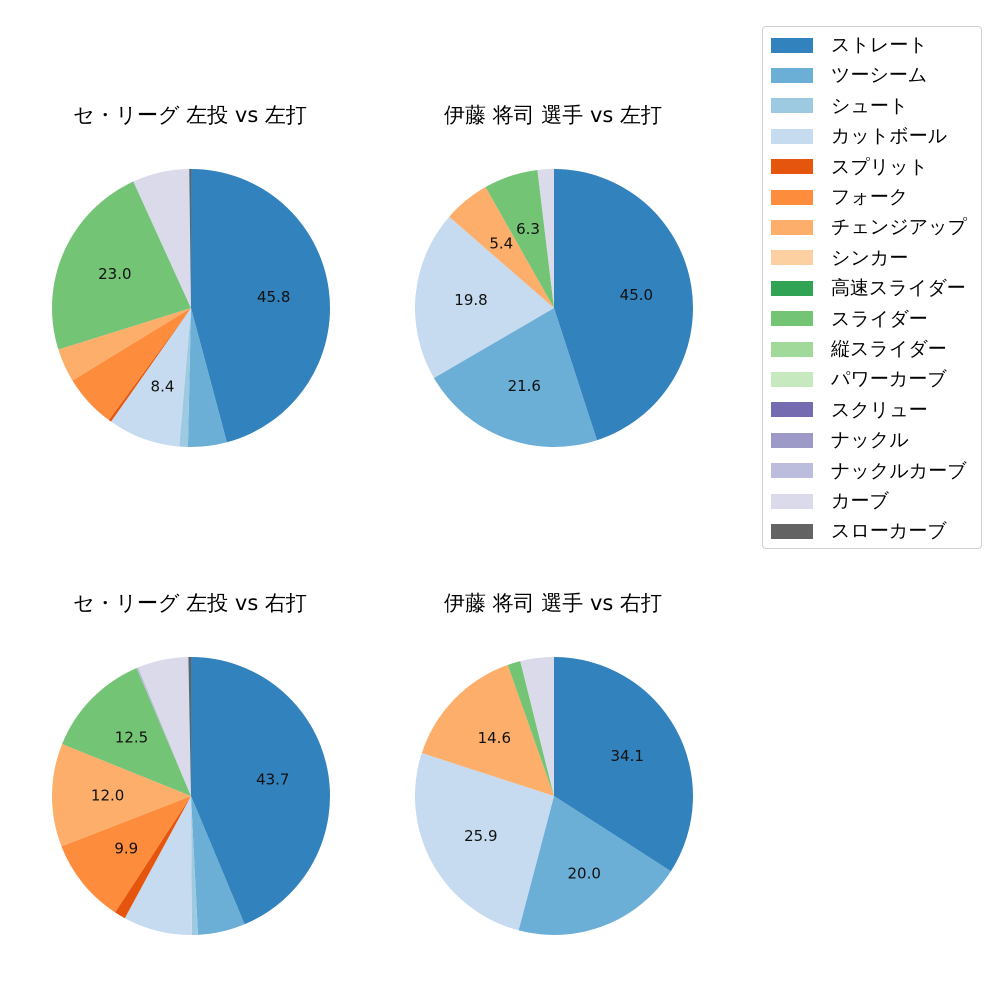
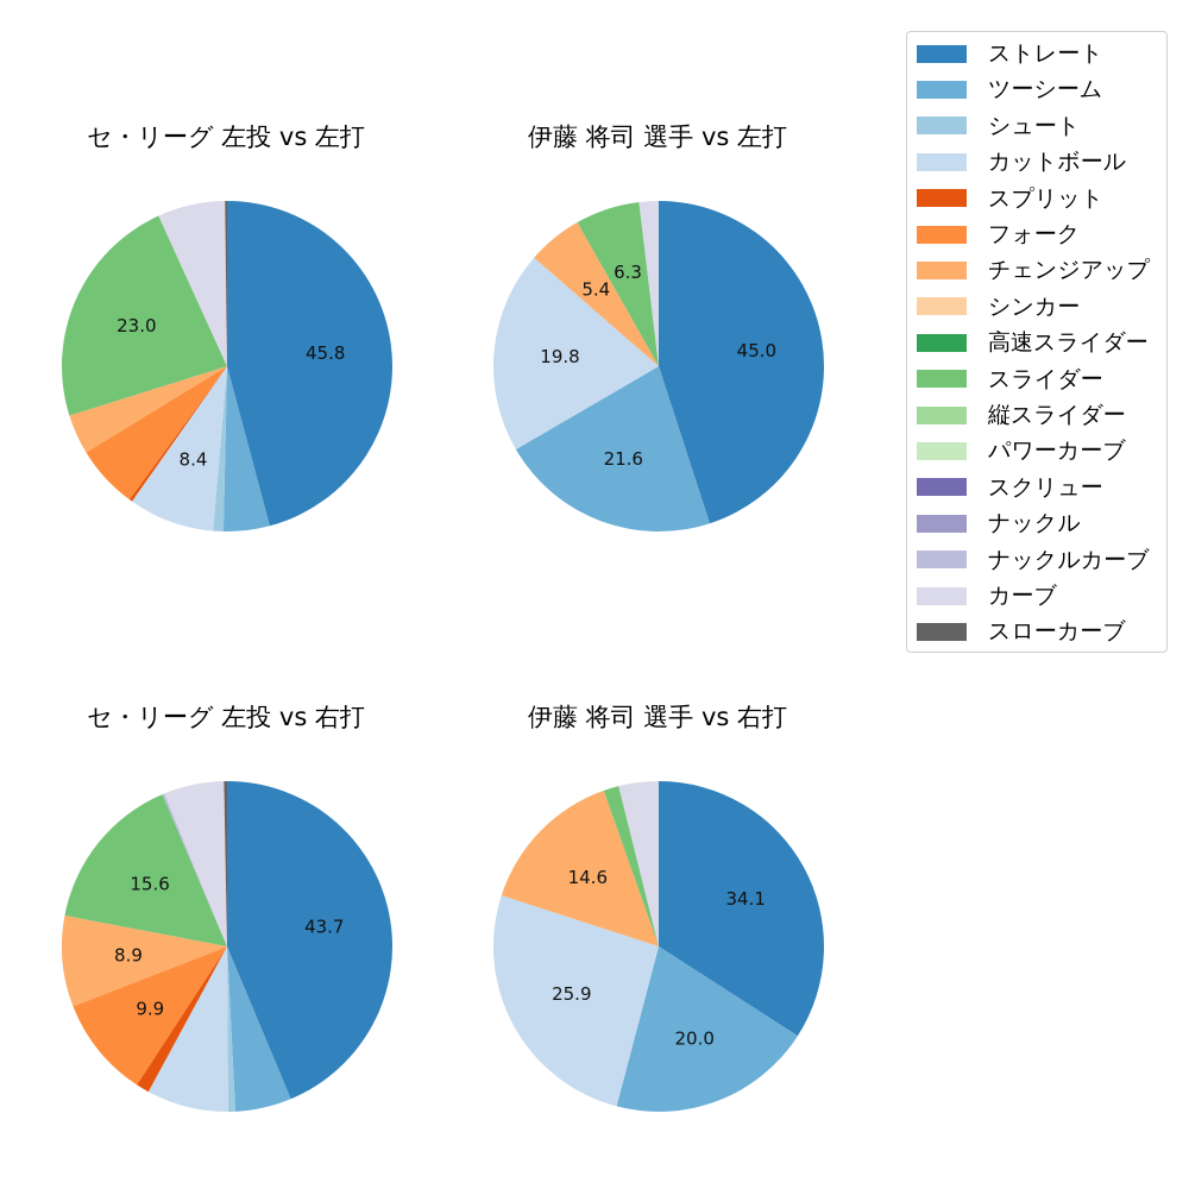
セ・リーグ 左投 vs 右打/チェンジアップ: 12.0 -> 8.9
セ・リーグ 左投 vs 右打/スライダー: 12.5 -> 15.6
